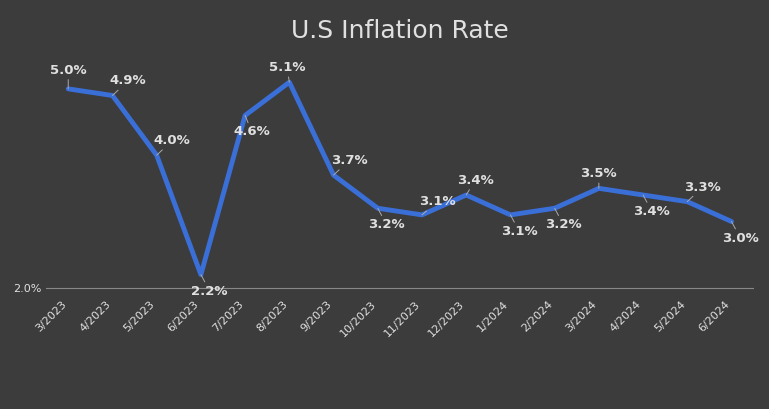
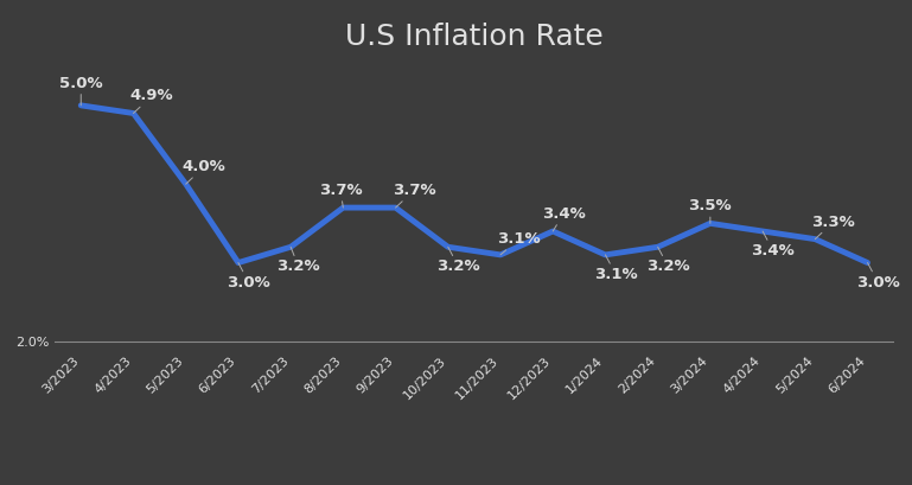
6/2023: 2.2% -> 3.0%
7/2023: 4.6% -> 3.2%
8/2023: 5.1% -> 3.7%
